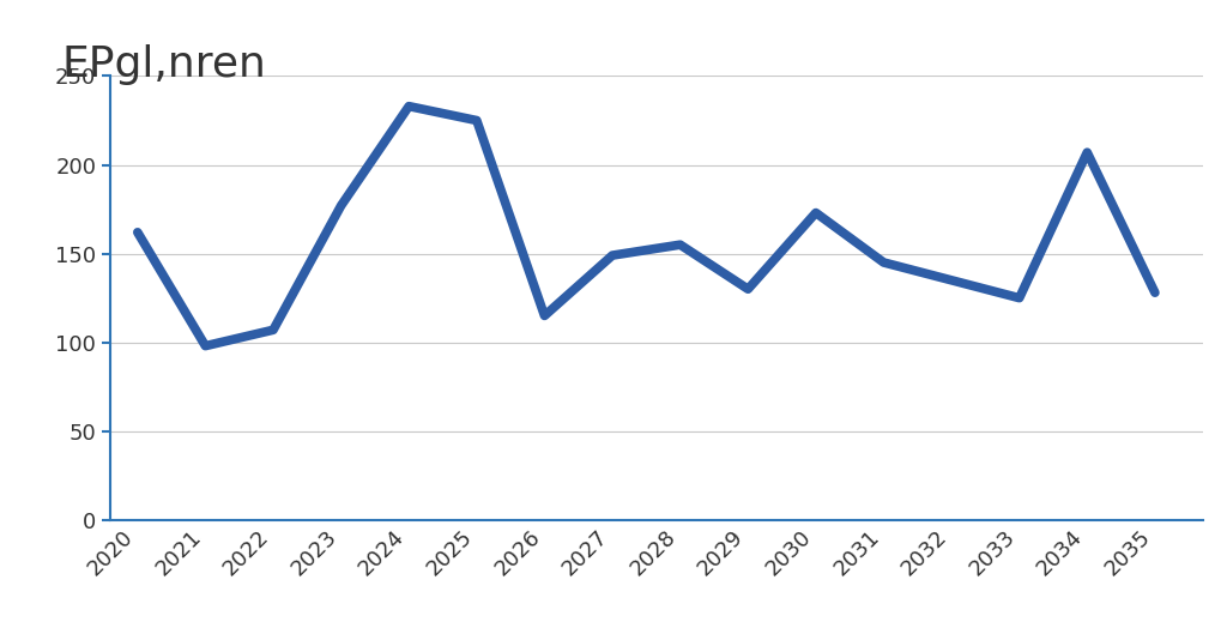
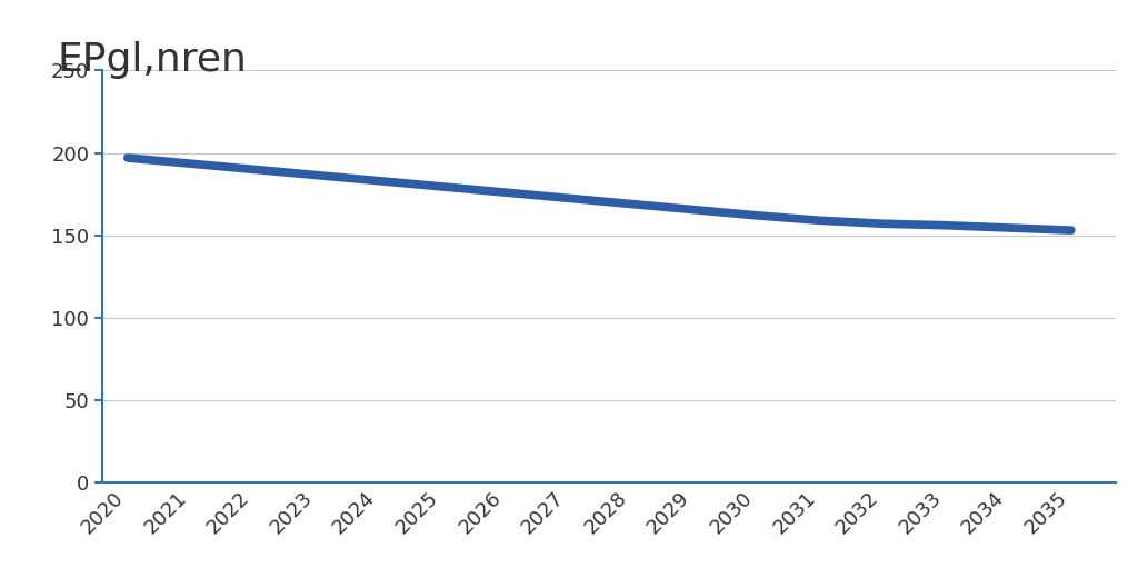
2020: 162 -> 197
2021: 98 -> 194
2022: 107 -> 190
2023: 177 -> 186
2024: 233 -> 183
2025: 225 -> 180
2026: 115 -> 176
2027: 149 -> 172
2028: 155 -> 169
2029: 130 -> 166
2030: 173 -> 162
2031: 145 -> 159
2032: 135 -> 157
2033: 125 -> 156
2034: 207 -> 154
2035: 128 -> 153
